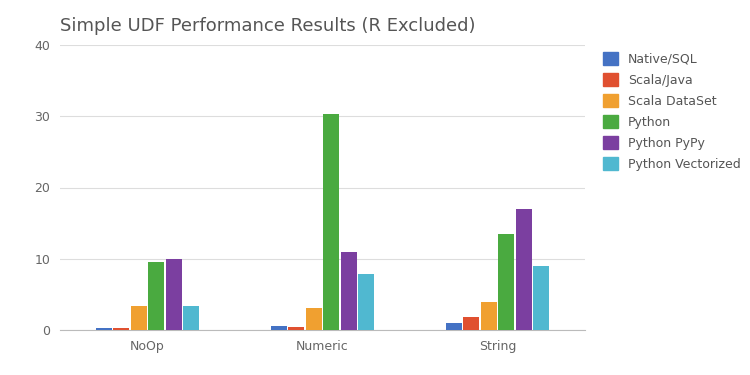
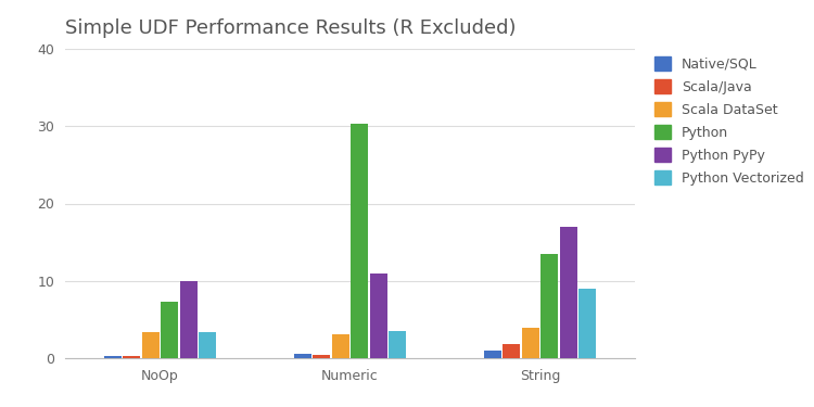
Python/NoOp: 9.6 -> 7.3
Python Vectorized/Numeric: 7.8 -> 3.5
